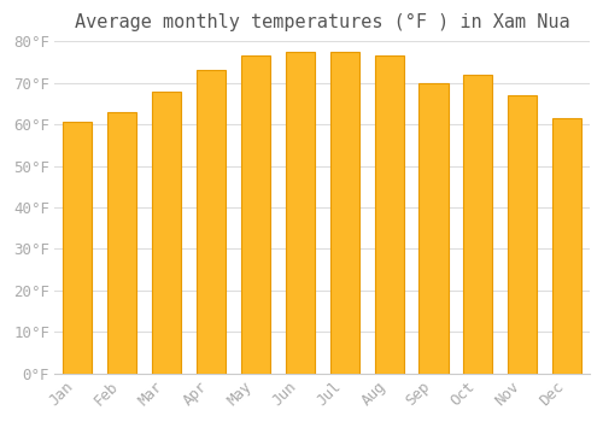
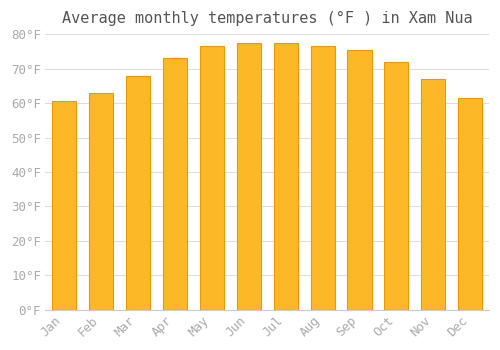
Sep: 70.0°F -> 75.5°F
